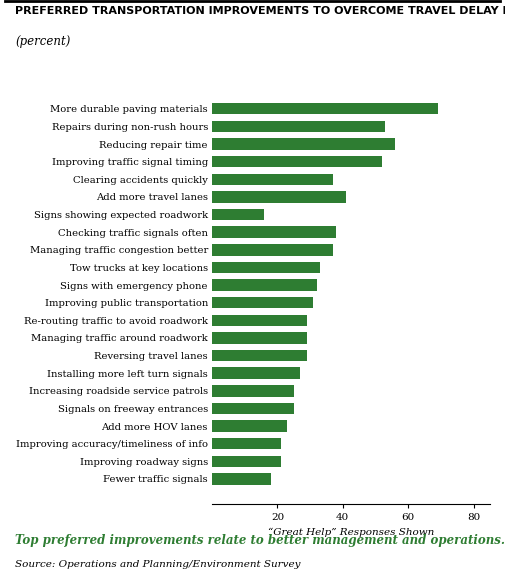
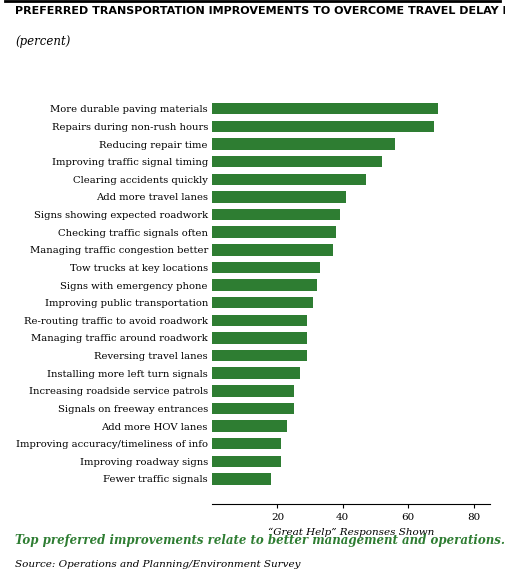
Repairs during non-rush hours: 53 -> 68
Clearing accidents quickly: 37 -> 47
Signs showing expected roadwork: 16 -> 39
